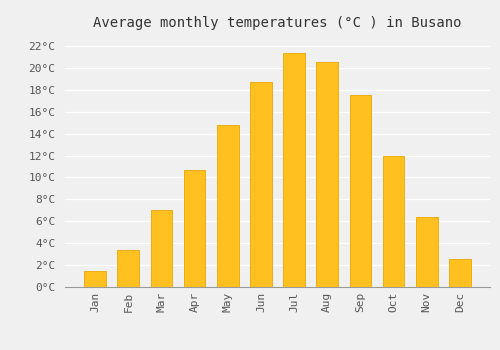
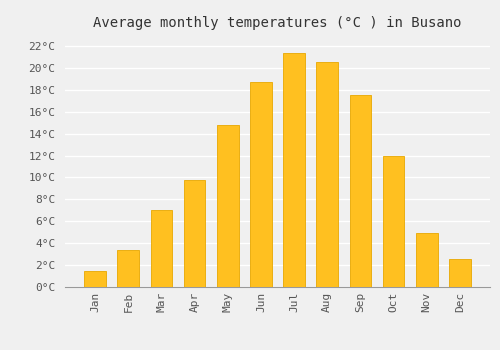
Apr: 10.7°C -> 9.8°C
Nov: 6.4°C -> 4.9°C
